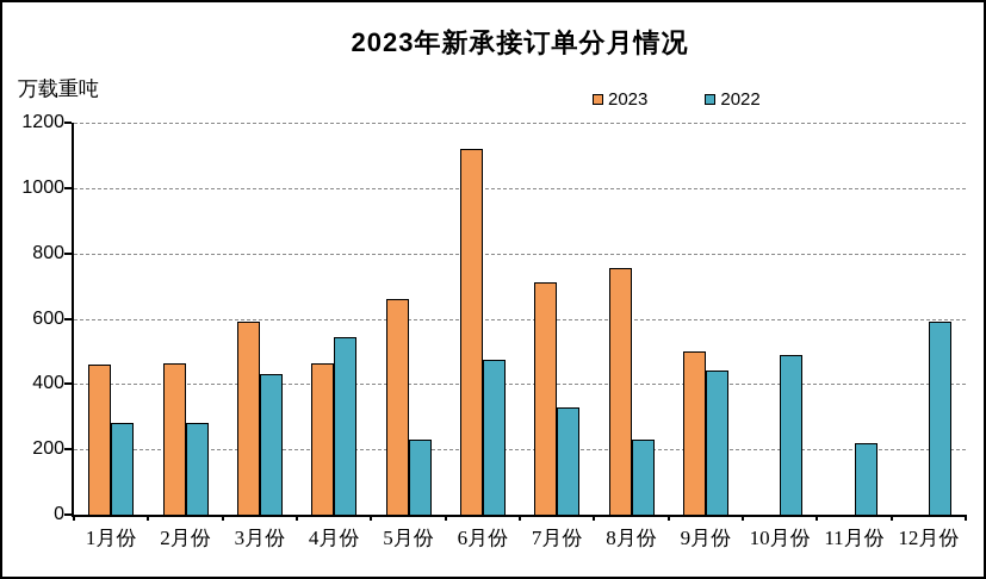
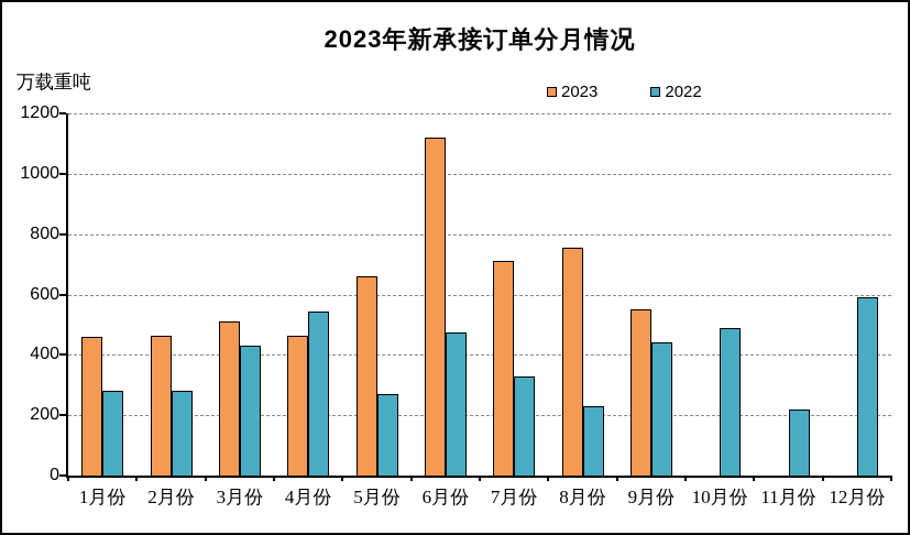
2023/3月份: 590 -> 510
2022/5月份: 230 -> 270
2023/9月份: 500 -> 550
